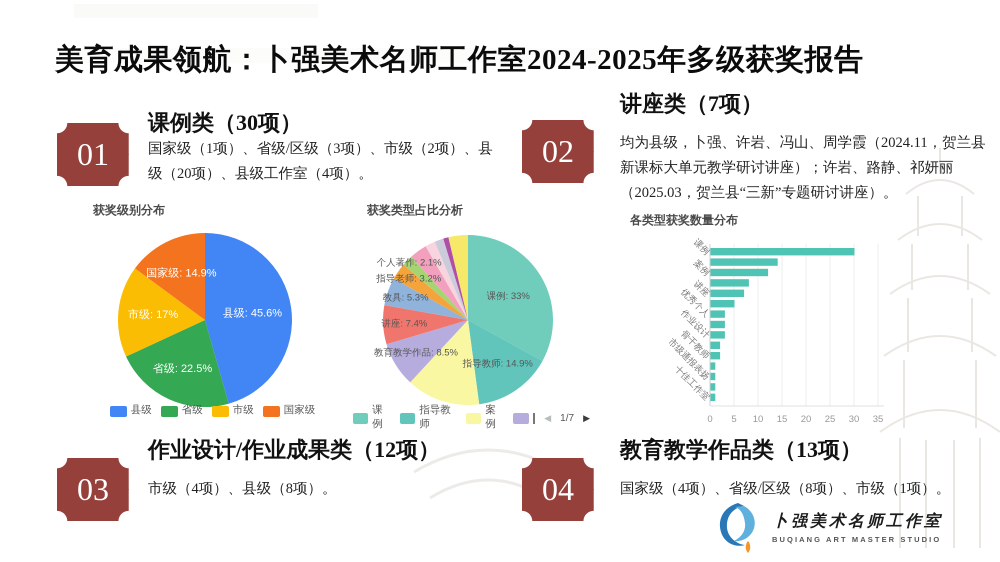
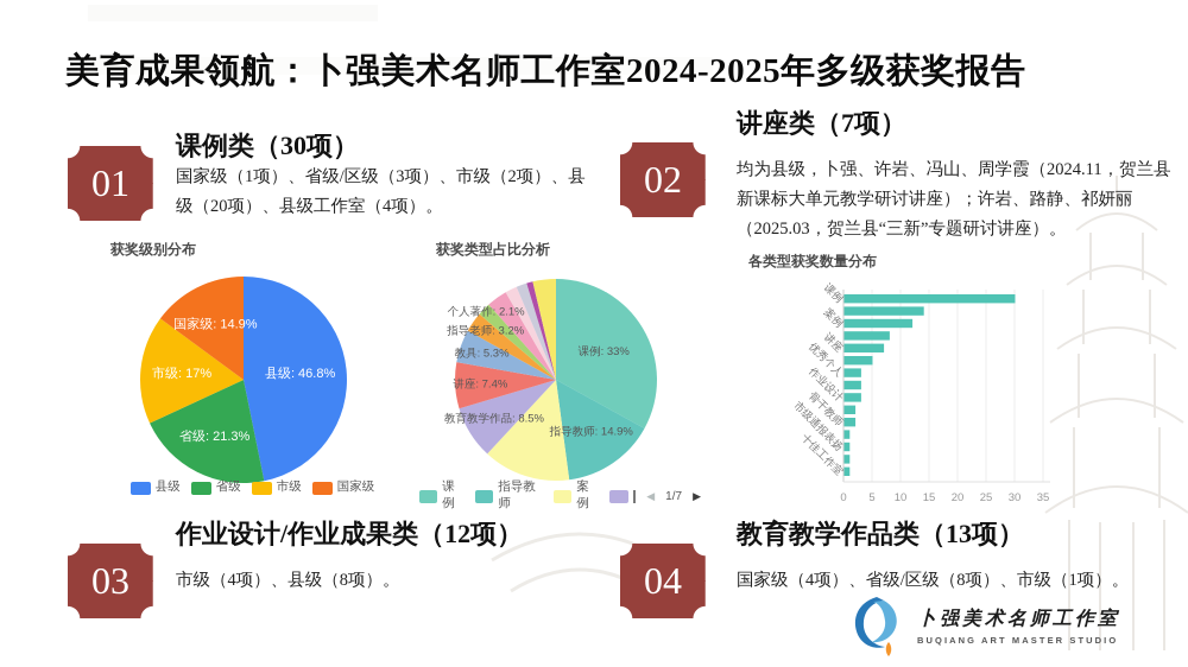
获奖级别分布/县级: 45.6% -> 46.8%
获奖级别分布/省级: 22.5% -> 21.3%
